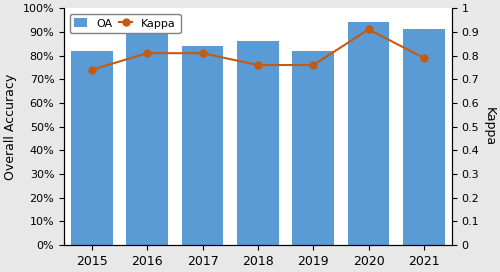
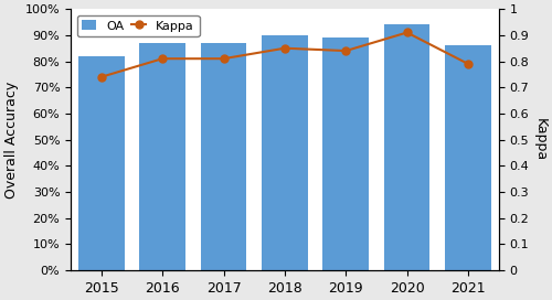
OA/2016: 90% -> 87%
OA/2017: 84% -> 87%
OA/2018: 86% -> 90%
Kappa/2018: 0.76 -> 0.85
OA/2019: 82% -> 89%
Kappa/2019: 0.76 -> 0.84
OA/2021: 91% -> 86%
